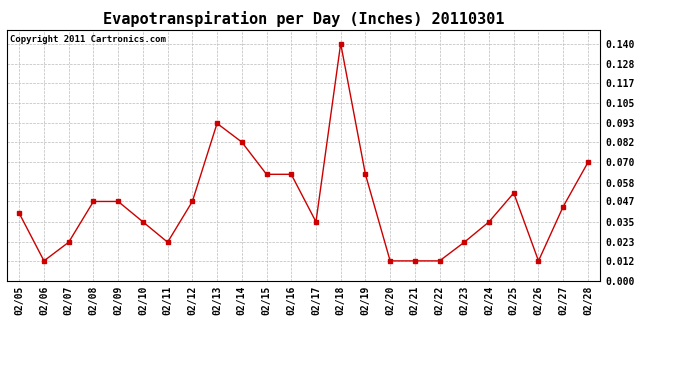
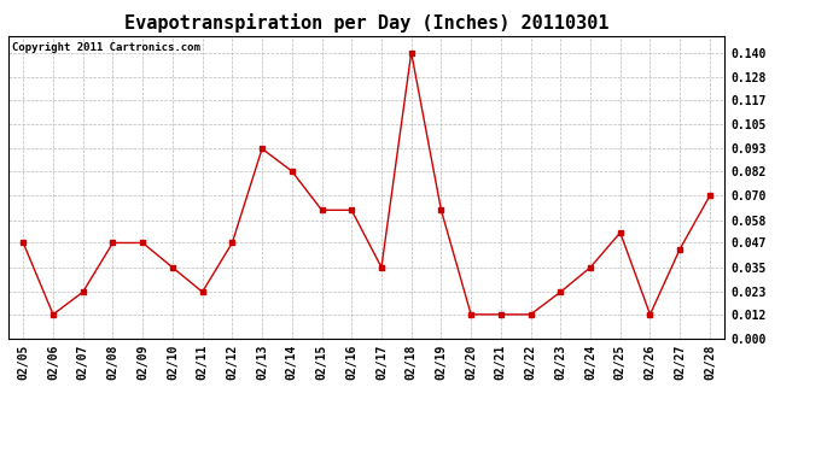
02/05: 0.040 -> 0.047
